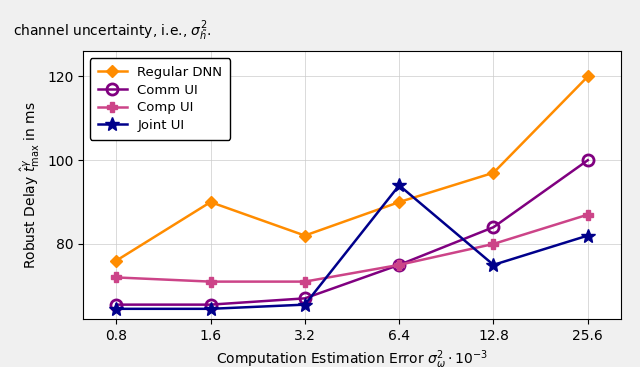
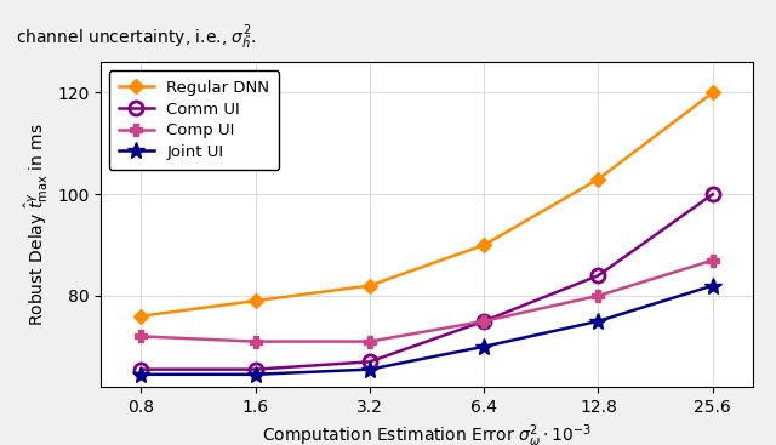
Regular DNN/1.6: 90 -> 79
Joint UI/6.4: 94.0 -> 70.0
Regular DNN/12.8: 97 -> 103
